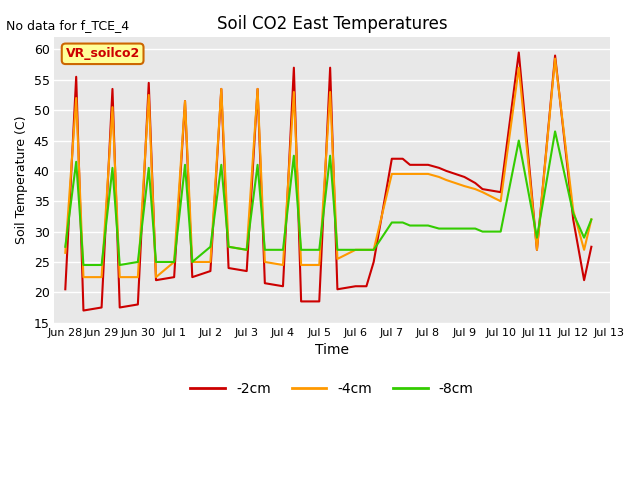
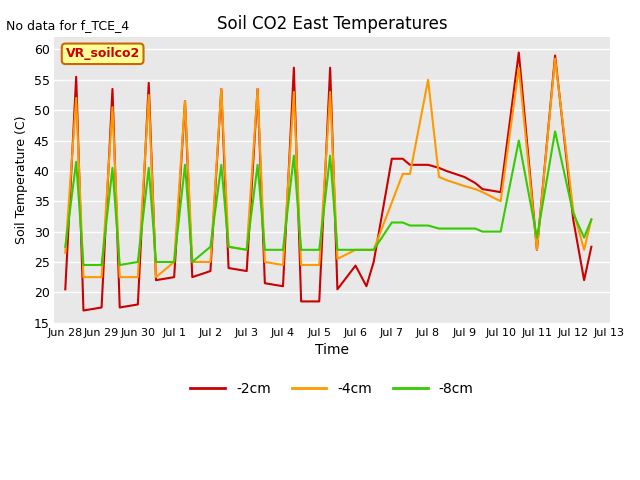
-2cm/Jul 6: 21.0 -> 24.4
-4cm/Jul 7: 39.5 -> 34.8
-4cm/Jul 8: 39.5 -> 55.0
